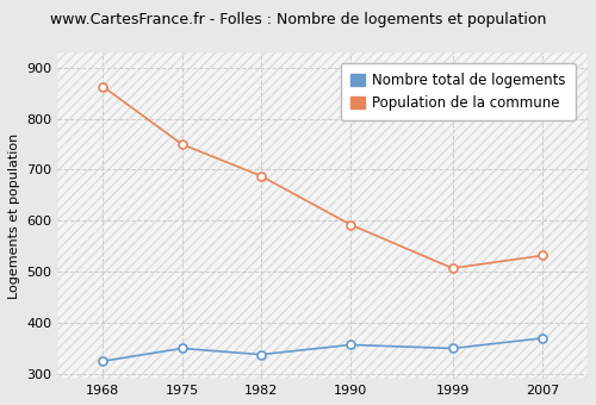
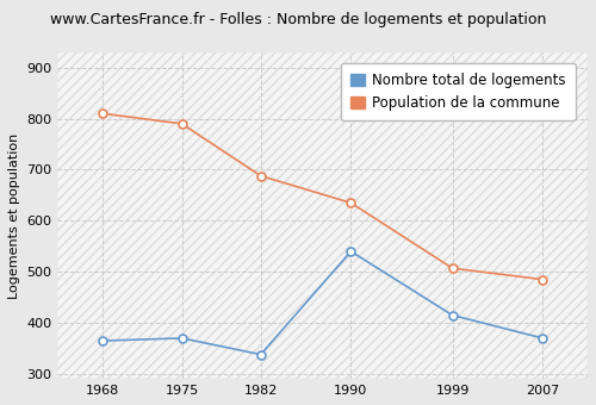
Nombre total de logements/1968: 325 -> 365
Population de la commune/1968: 863 -> 810
Nombre total de logements/1975: 350 -> 370
Population de la commune/1975: 750 -> 790
Nombre total de logements/1990: 357 -> 540
Population de la commune/1990: 592 -> 635
Nombre total de logements/1999: 350 -> 415
Population de la commune/2007: 532 -> 485
